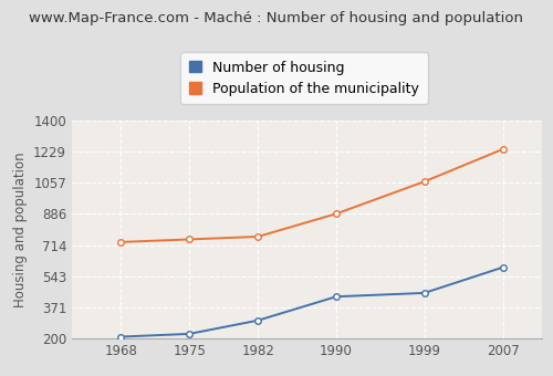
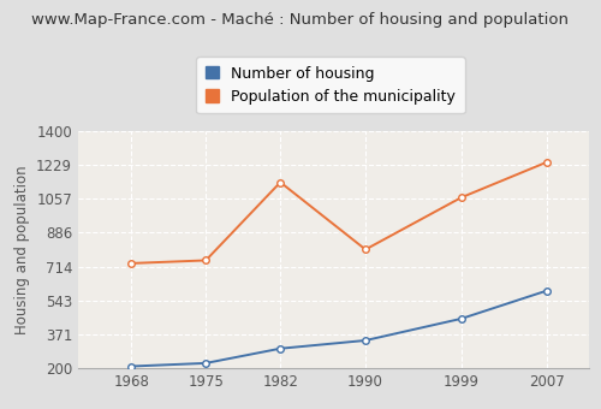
Population of the municipality/1982: 760 -> 1140
Number of housing/1990: 430 -> 340
Population of the municipality/1990: 890 -> 800
